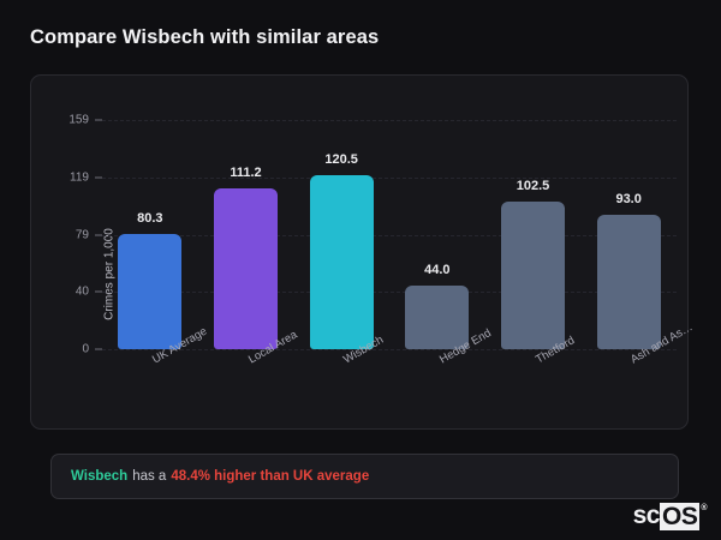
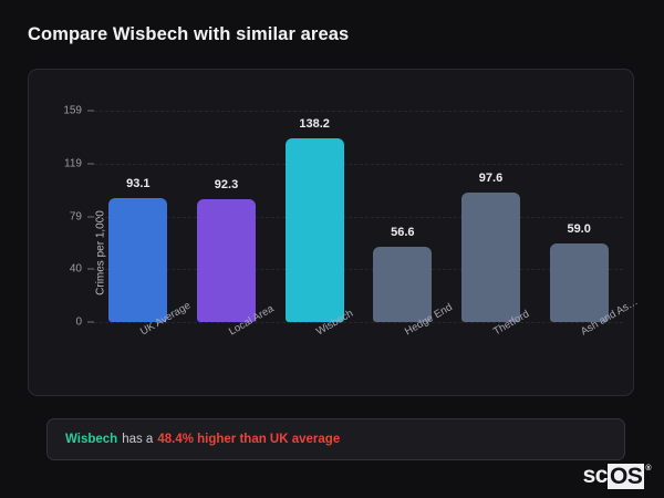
UK Average: 80.3 -> 93.1
Local Area: 111.2 -> 92.3
Wisbech: 120.5 -> 138.2
Hedge End: 44.0 -> 56.6
Thetford: 102.5 -> 97.6
Ash and As…: 93.0 -> 59.0
